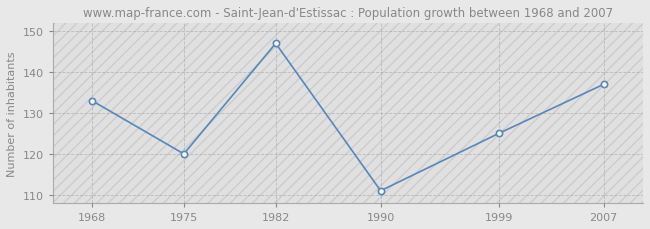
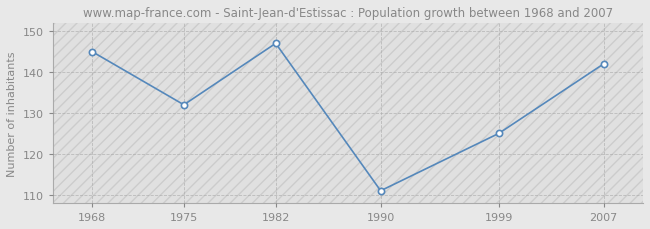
1968: 133 -> 145
1975: 120 -> 132
2007: 137 -> 142
